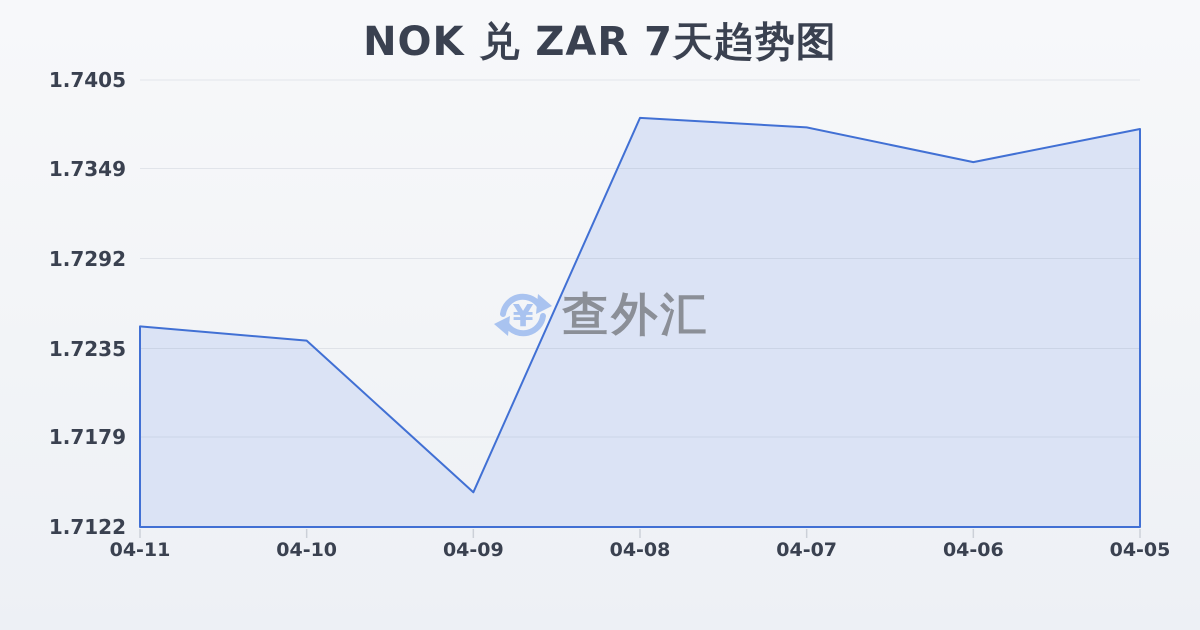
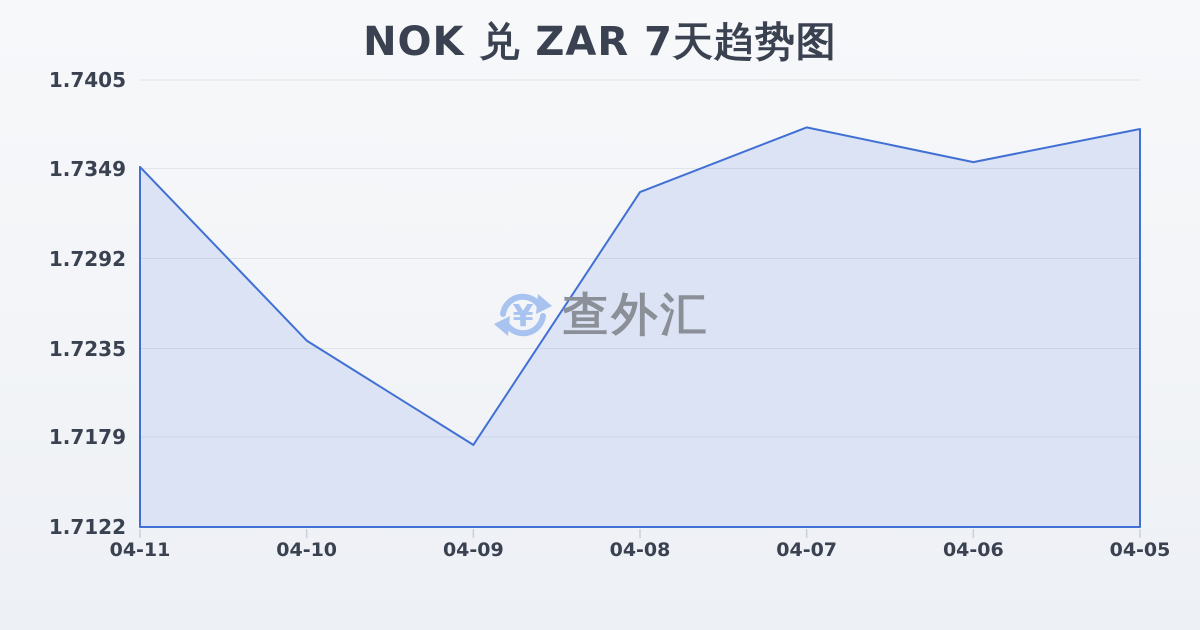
04-11: 1.7249 -> 1.7350
04-09: 1.7144 -> 1.7174
04-08: 1.7381 -> 1.7334
